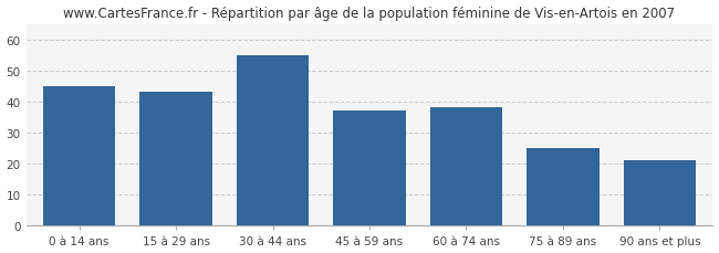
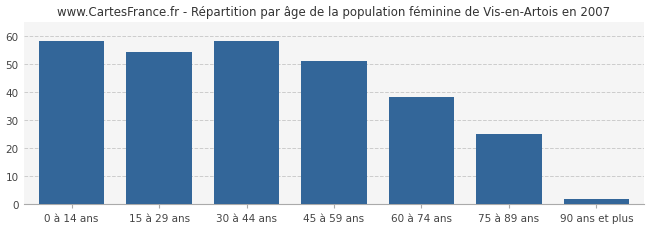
0 à 14 ans: 45 -> 58
15 à 29 ans: 43 -> 54
30 à 44 ans: 55 -> 58
45 à 59 ans: 37 -> 51
90 ans et plus: 21 -> 2
